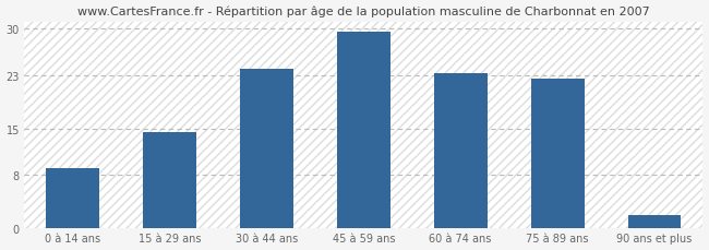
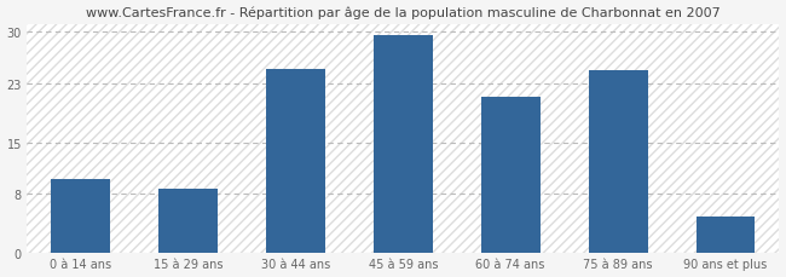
0 à 14 ans: 9.0 -> 10.0
15 à 29 ans: 14.5 -> 8.8
30 à 44 ans: 24.0 -> 25.0
60 à 74 ans: 23.3 -> 21.2
75 à 89 ans: 22.5 -> 24.8
90 ans et plus: 2.0 -> 5.0
